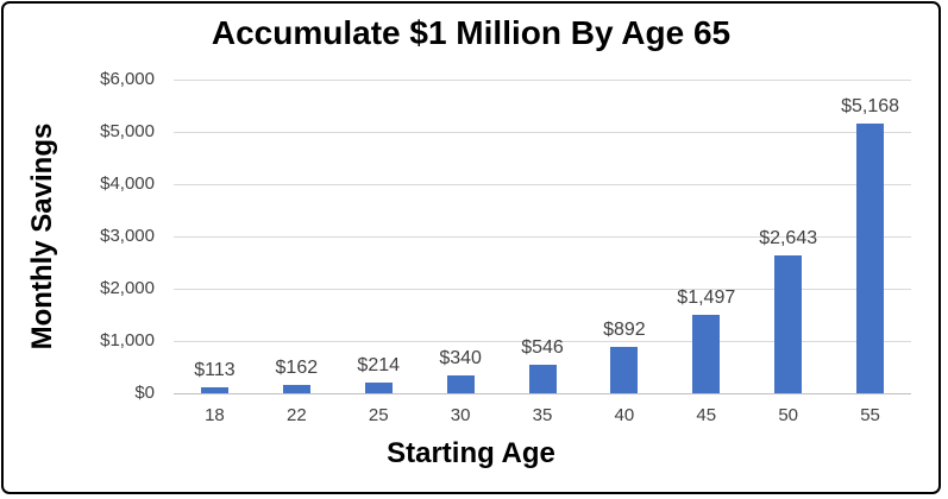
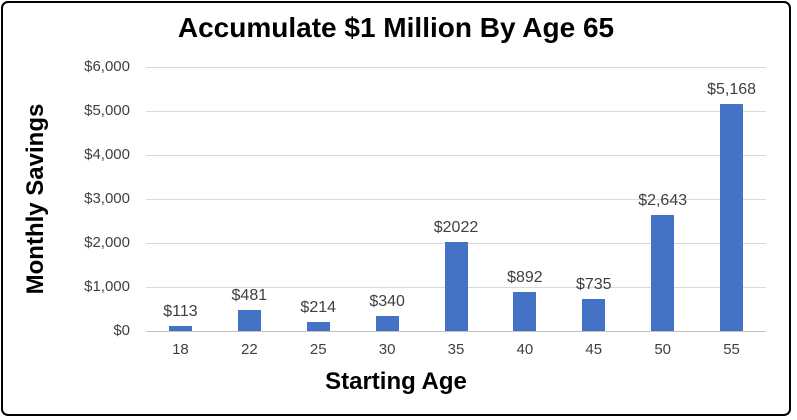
22: $162 -> $481
35: $546 -> $2022
45: $1,497 -> $735
